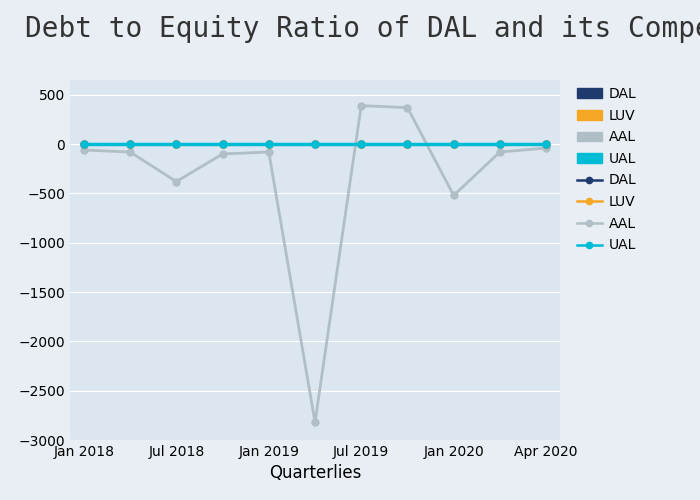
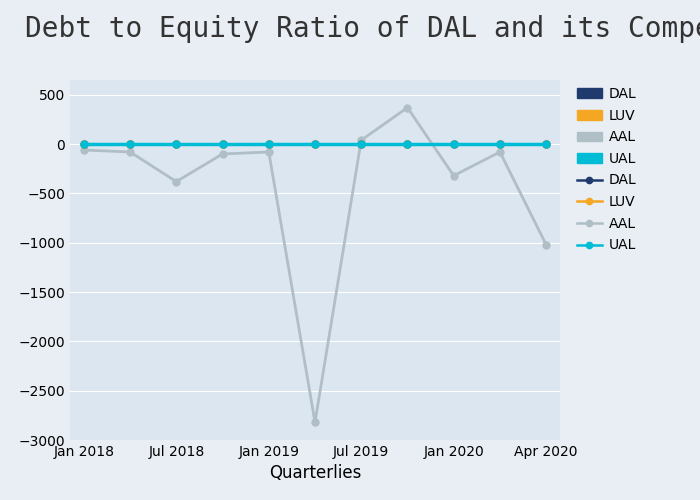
AAL/Jul 2019: 390 -> 40
AAL/Jan 2020: -520 -> -320
AAL/Apr 2020: -40 -> -1020
